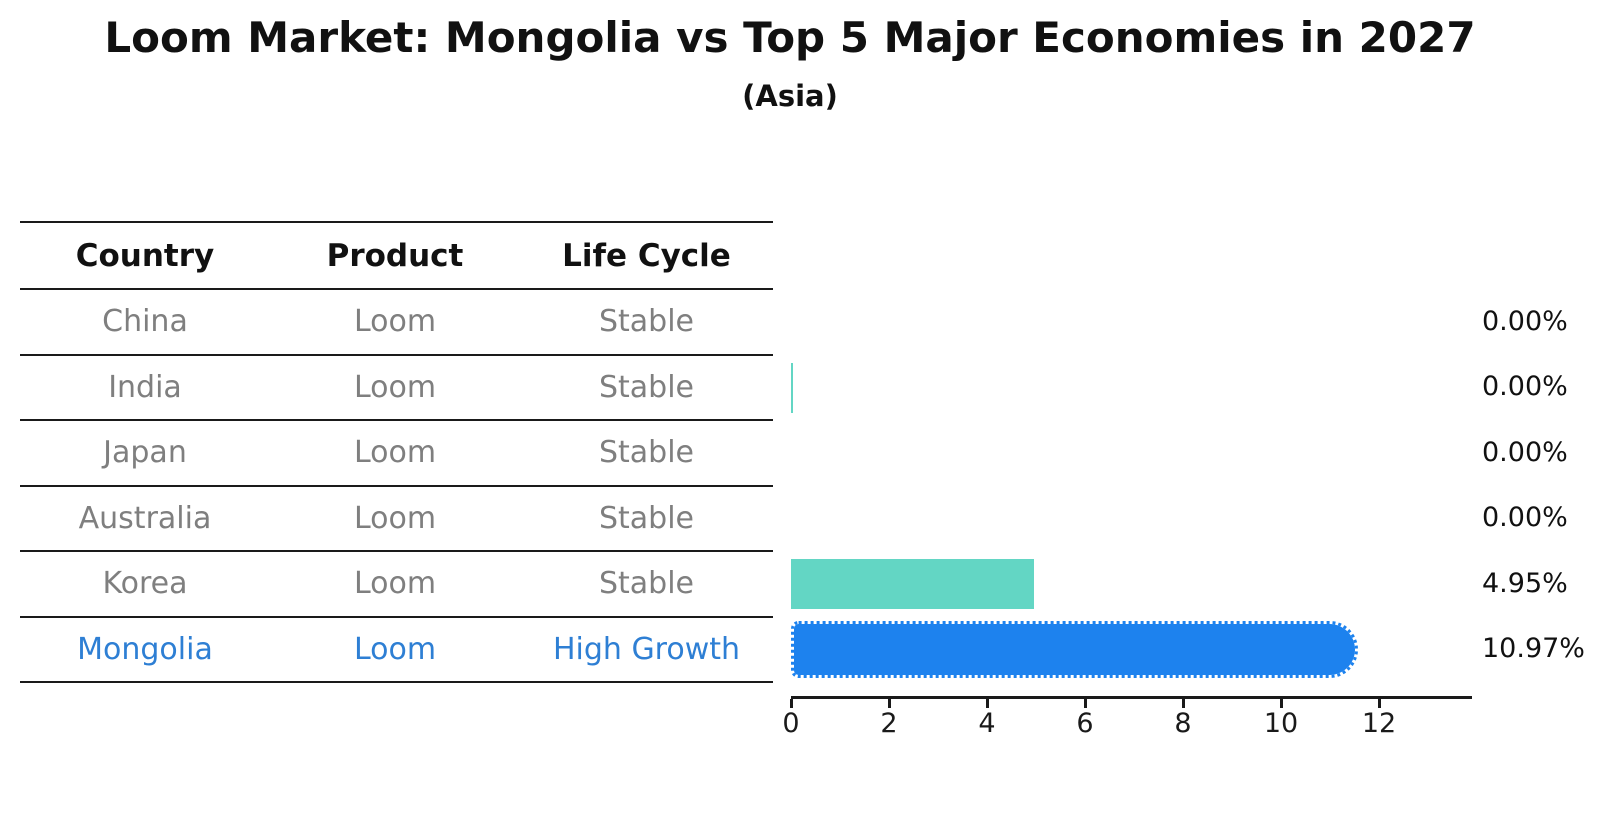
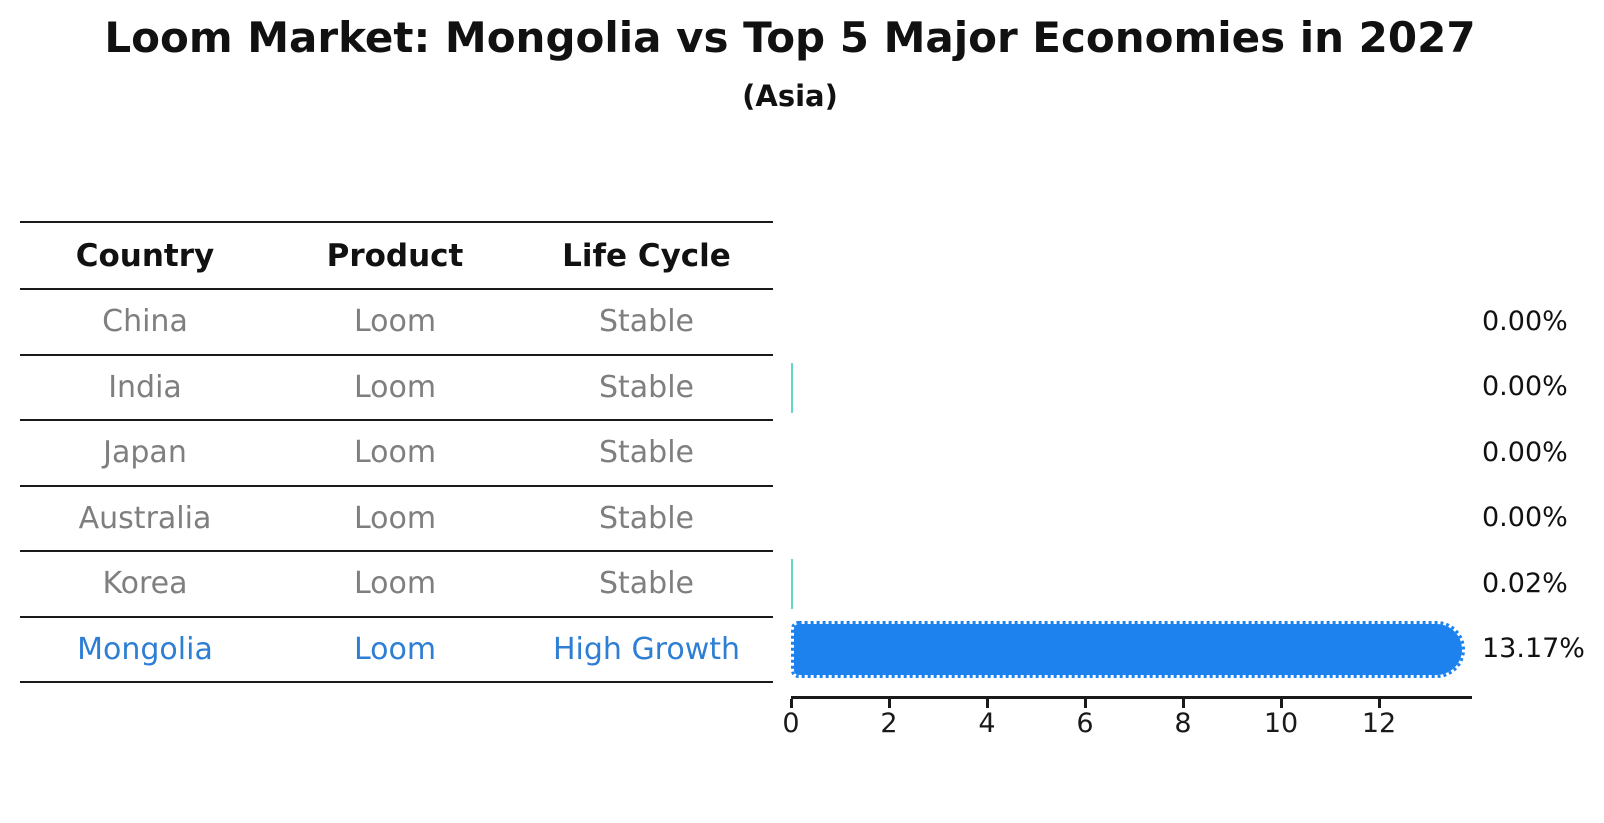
Korea: 4.95% -> 0.02%
Mongolia: 10.97% -> 13.17%
